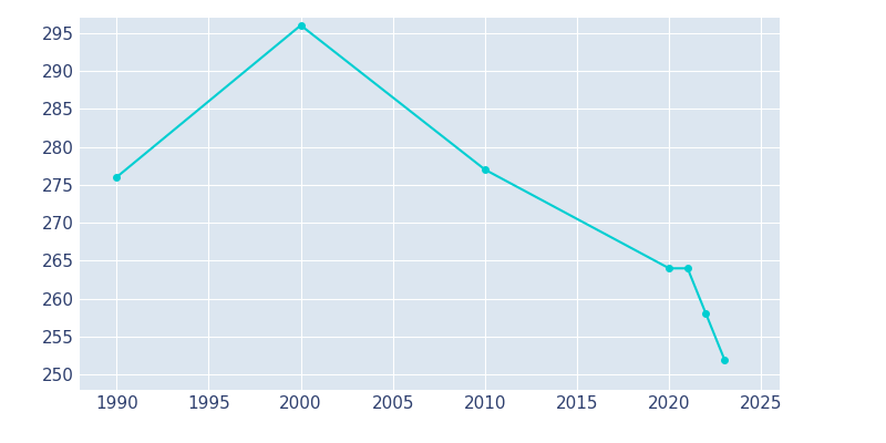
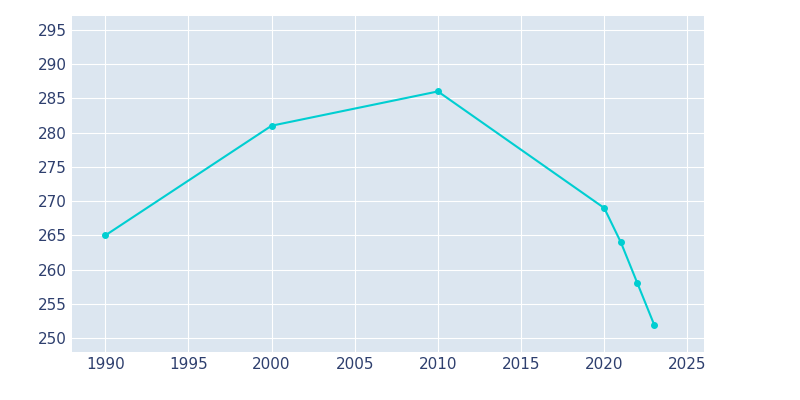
1990: 276 -> 265
2000: 296 -> 281
2010: 277 -> 286
2020: 264 -> 269
